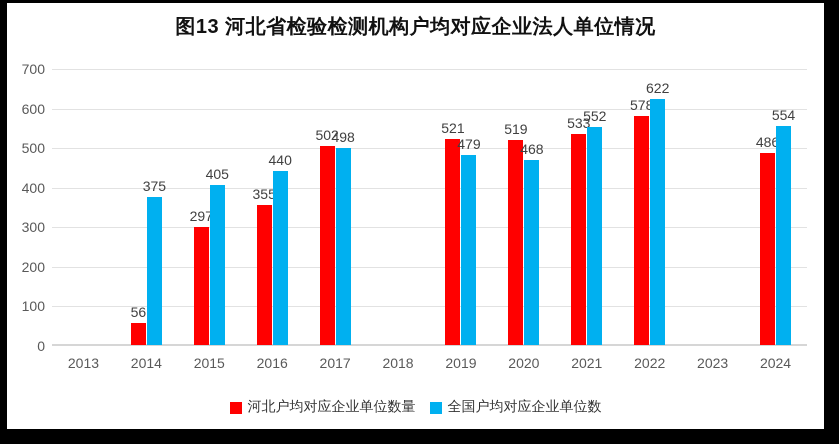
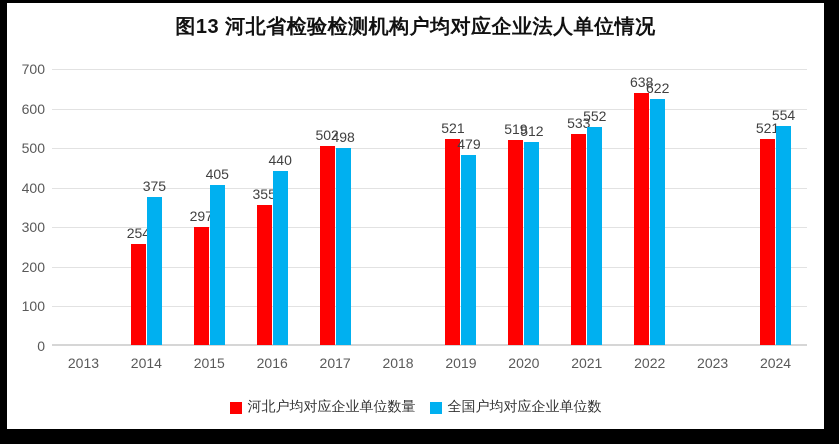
河北户均对应企业单位数量/2014: 56 -> 254
全国户均对应企业单位数/2020: 468 -> 512
河北户均对应企业单位数量/2022: 578 -> 638
河北户均对应企业单位数量/2024: 486 -> 521
